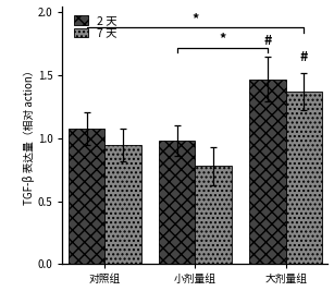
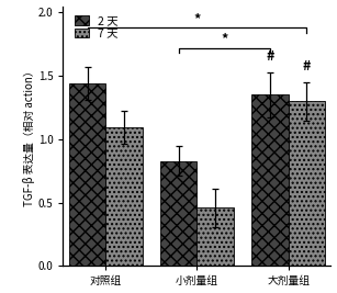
2 天/对照组: 1.08 -> 1.44
7 天/对照组: 0.95 -> 1.09
2 天/小剂量组: 0.98 -> 0.83
7 天/小剂量组: 0.78 -> 0.46
2 天/大剂量组: 1.47 -> 1.35
7 天/大剂量组: 1.37 -> 1.30
